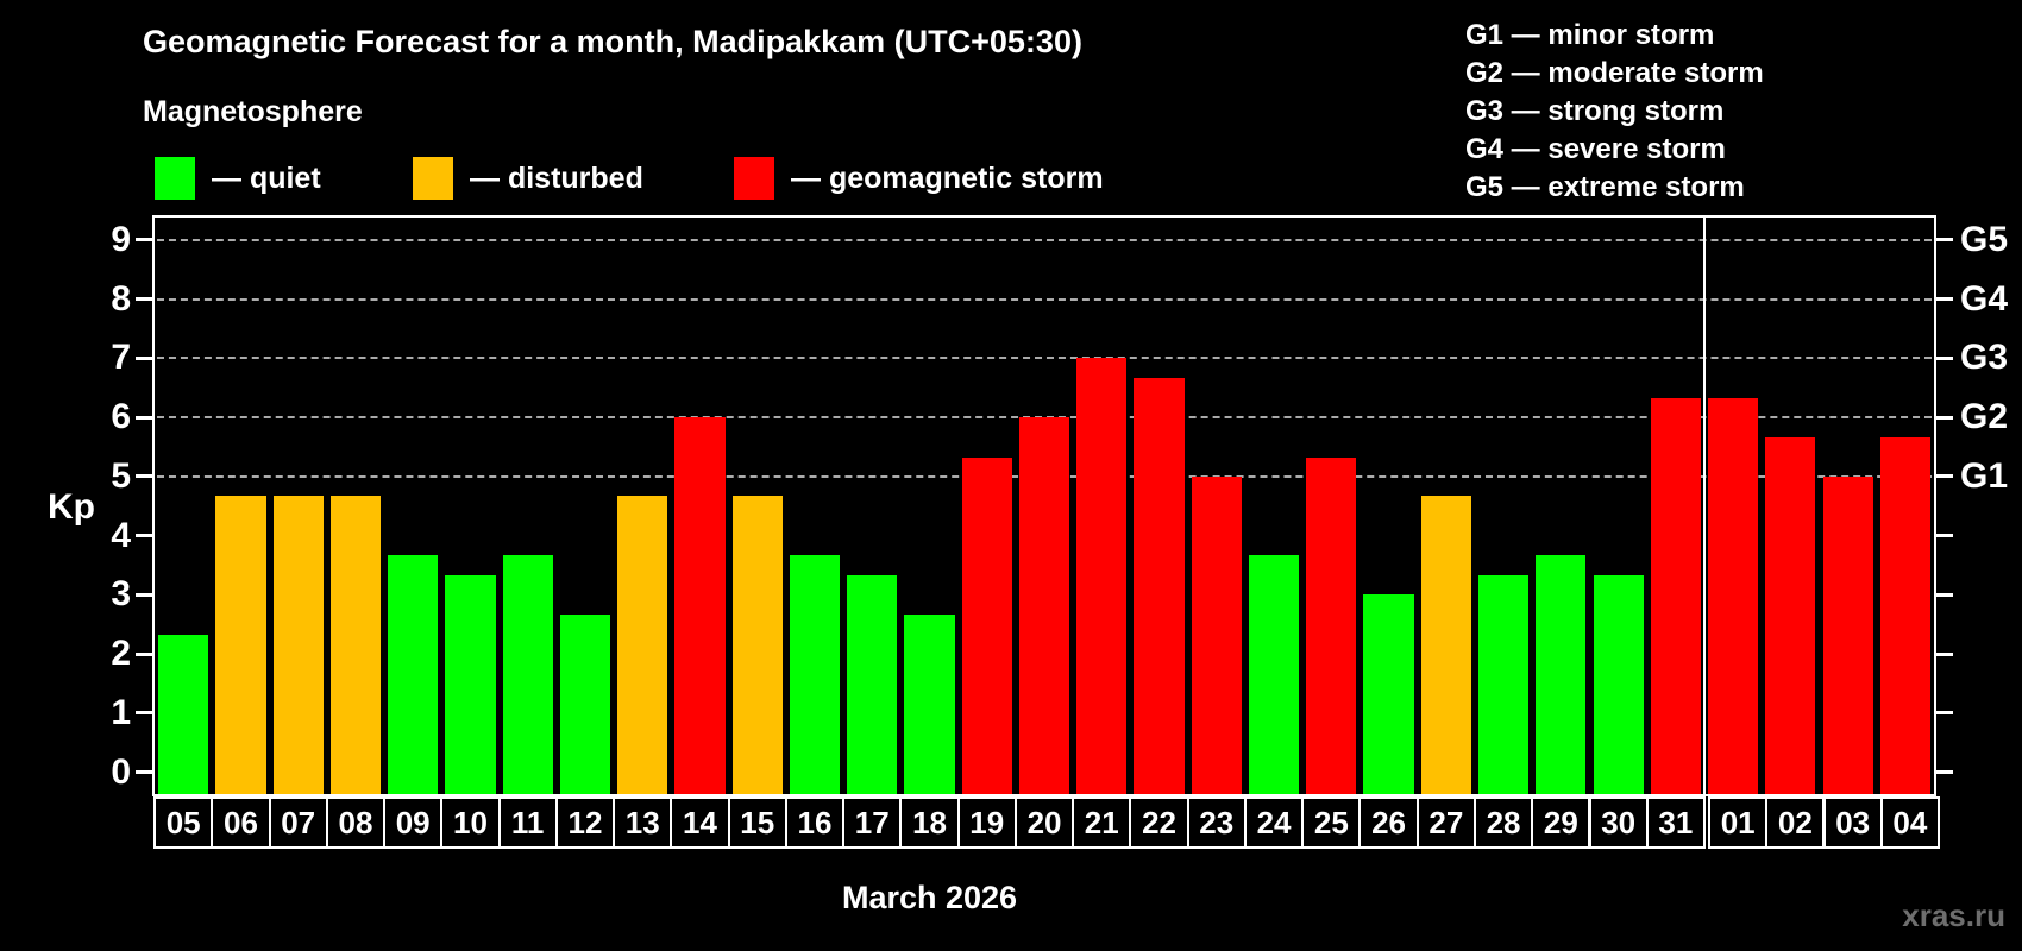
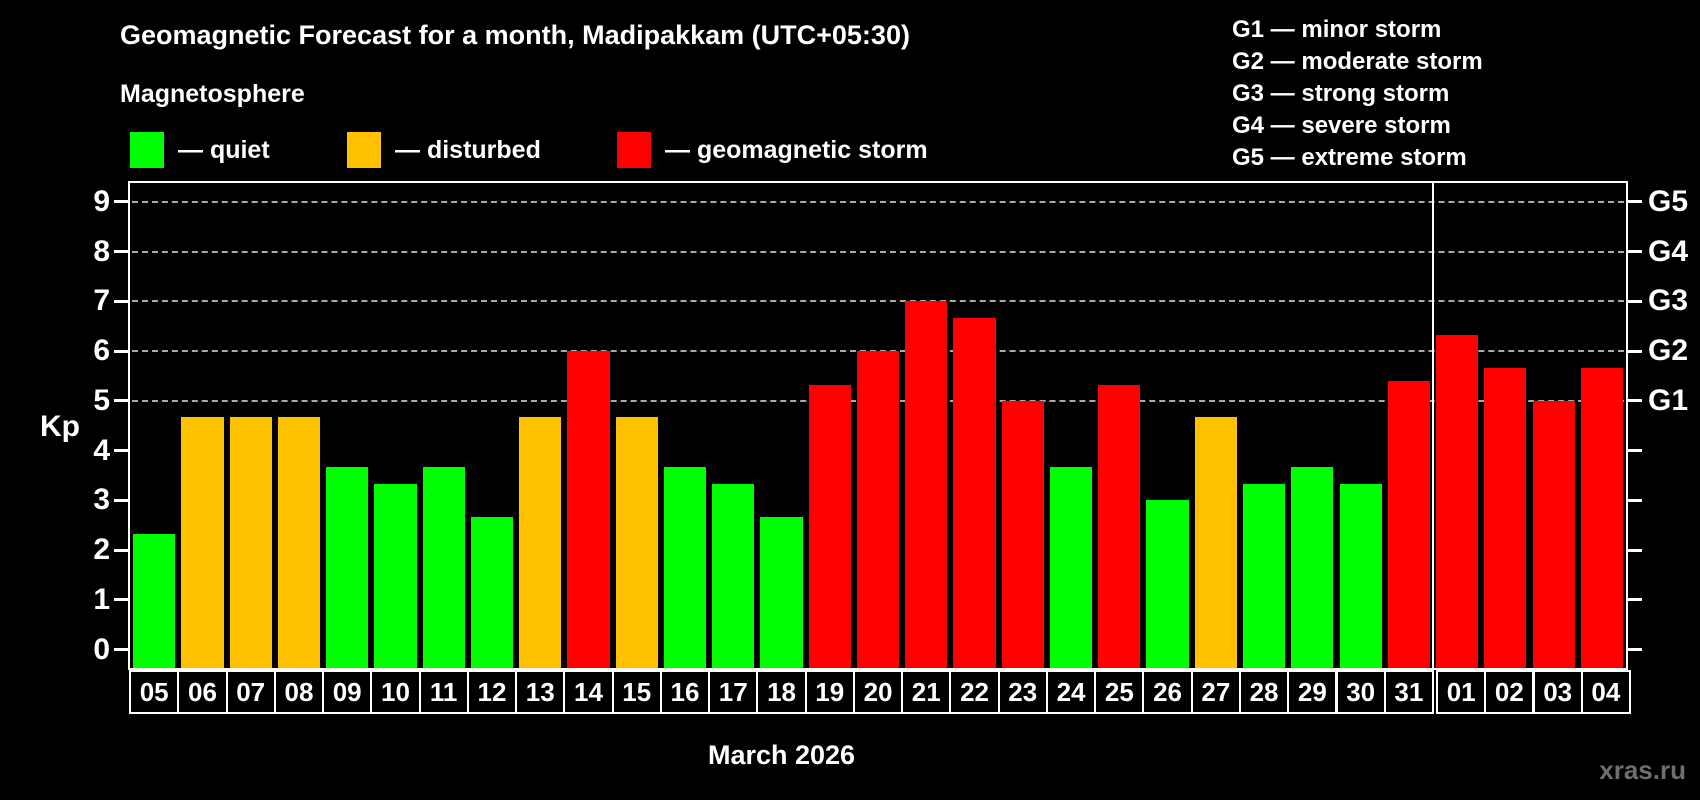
31: 6.3 -> 5.4
